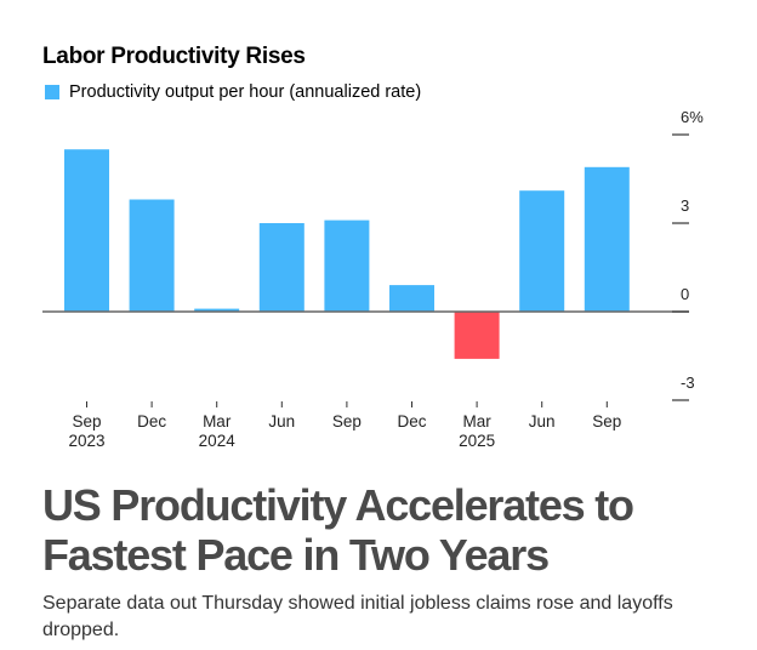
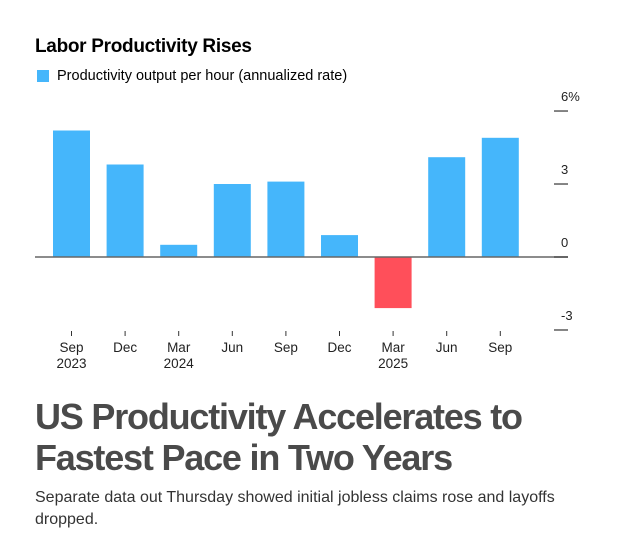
Sep 2023: 5.5% -> 5.2%
Mar 2024: 0.1% -> 0.5%
Mar 2025: -1.6% -> -2.1%
